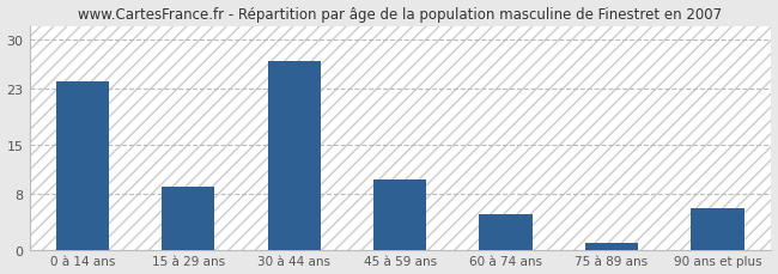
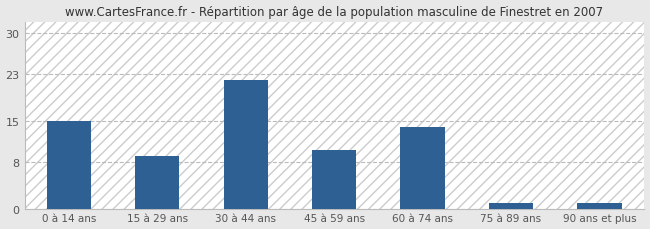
0 à 14 ans: 24 -> 15
30 à 44 ans: 27 -> 22
60 à 74 ans: 5 -> 14
90 ans et plus: 6 -> 1
